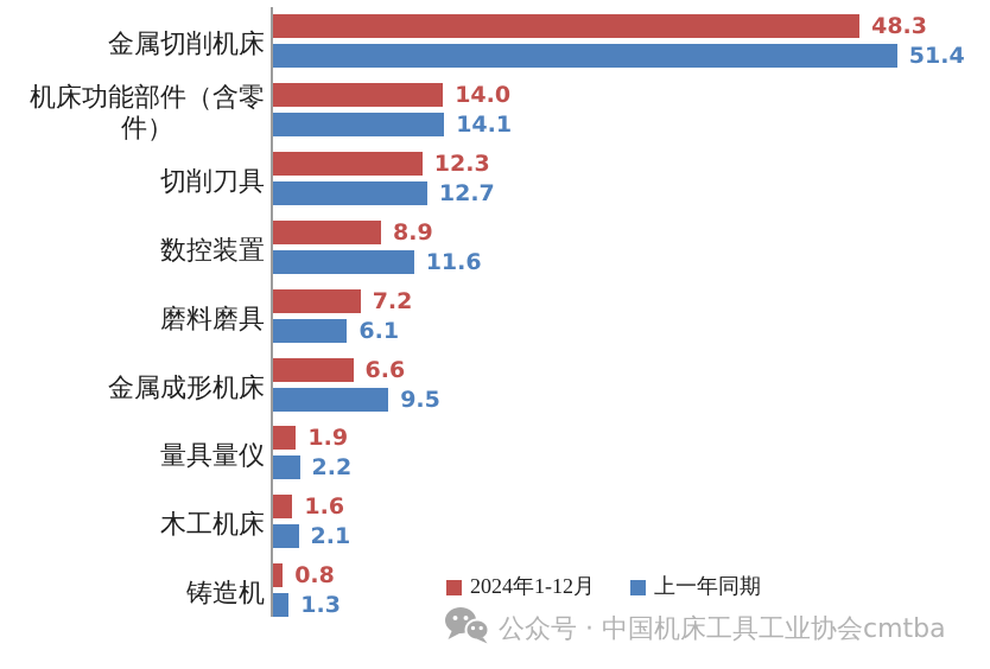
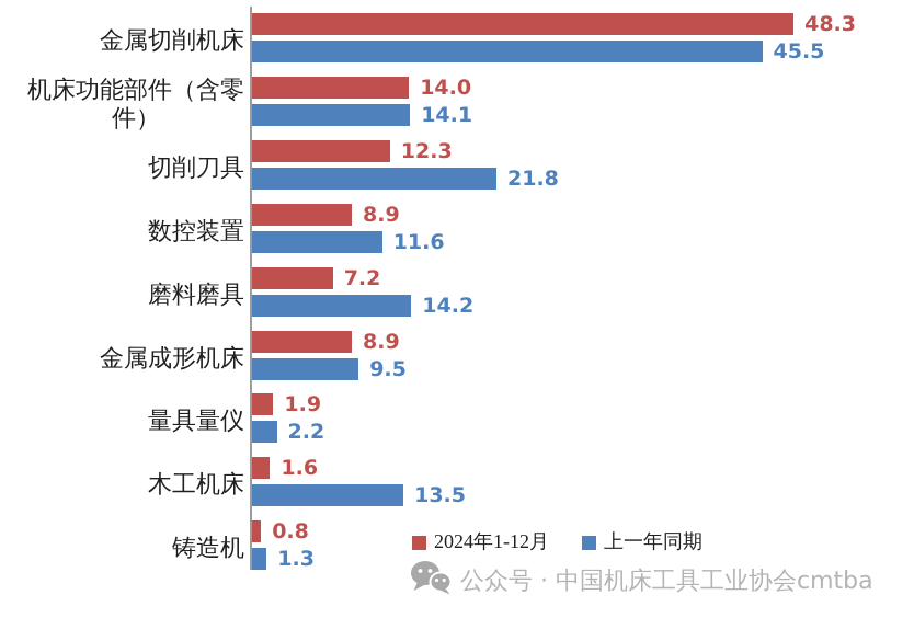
上一年同期/金属切削机床: 51.4 -> 45.5
上一年同期/切削刀具: 12.7 -> 21.8
上一年同期/磨料磨具: 6.1 -> 14.2
2024年1-12月/金属成形机床: 6.6 -> 8.9
上一年同期/木工机床: 2.1 -> 13.5
